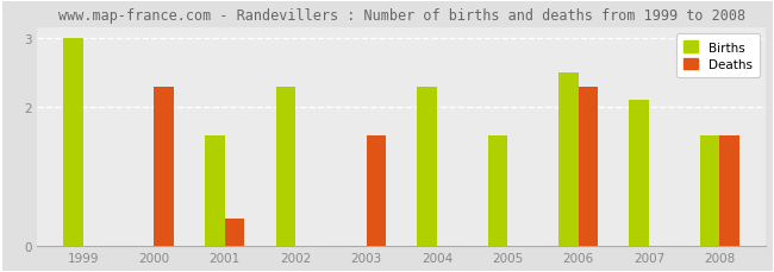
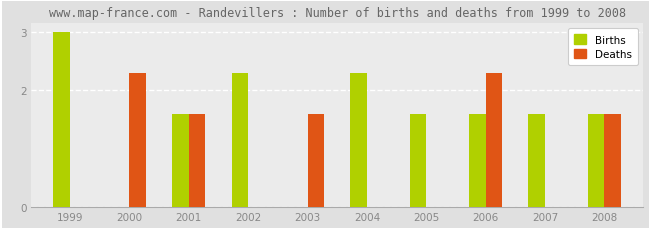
Deaths/2001: 0.4 -> 1.6
Births/2006: 2.5 -> 1.6
Births/2007: 2.1 -> 1.6
